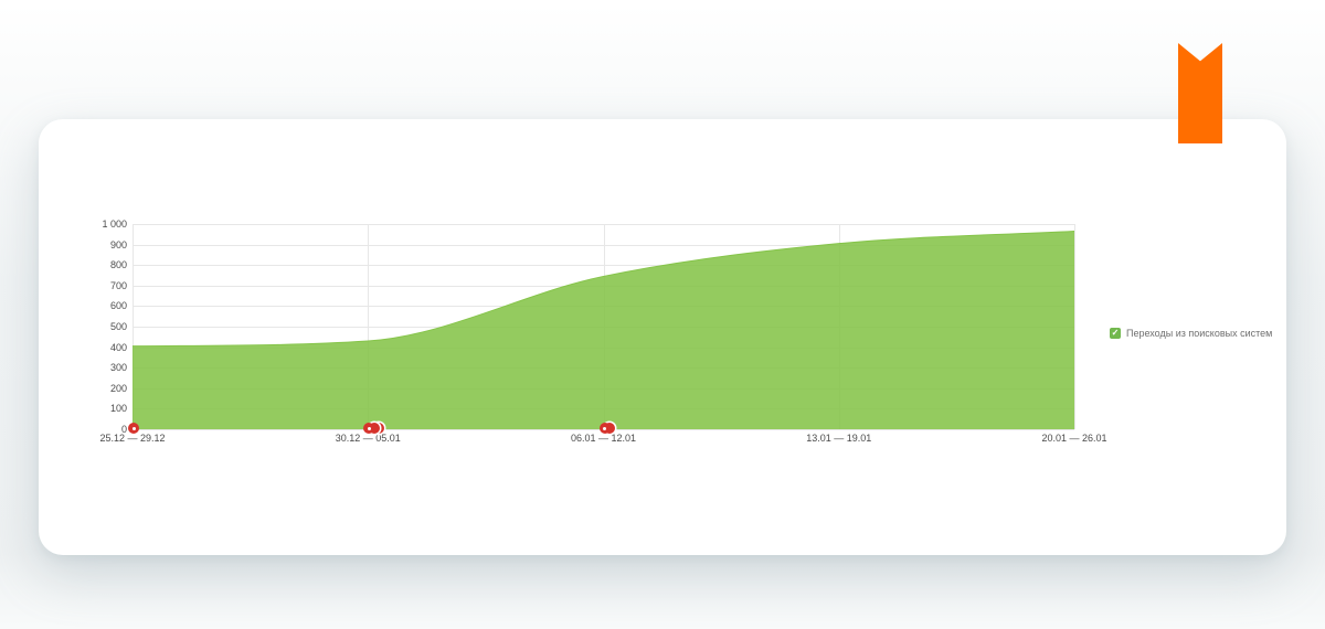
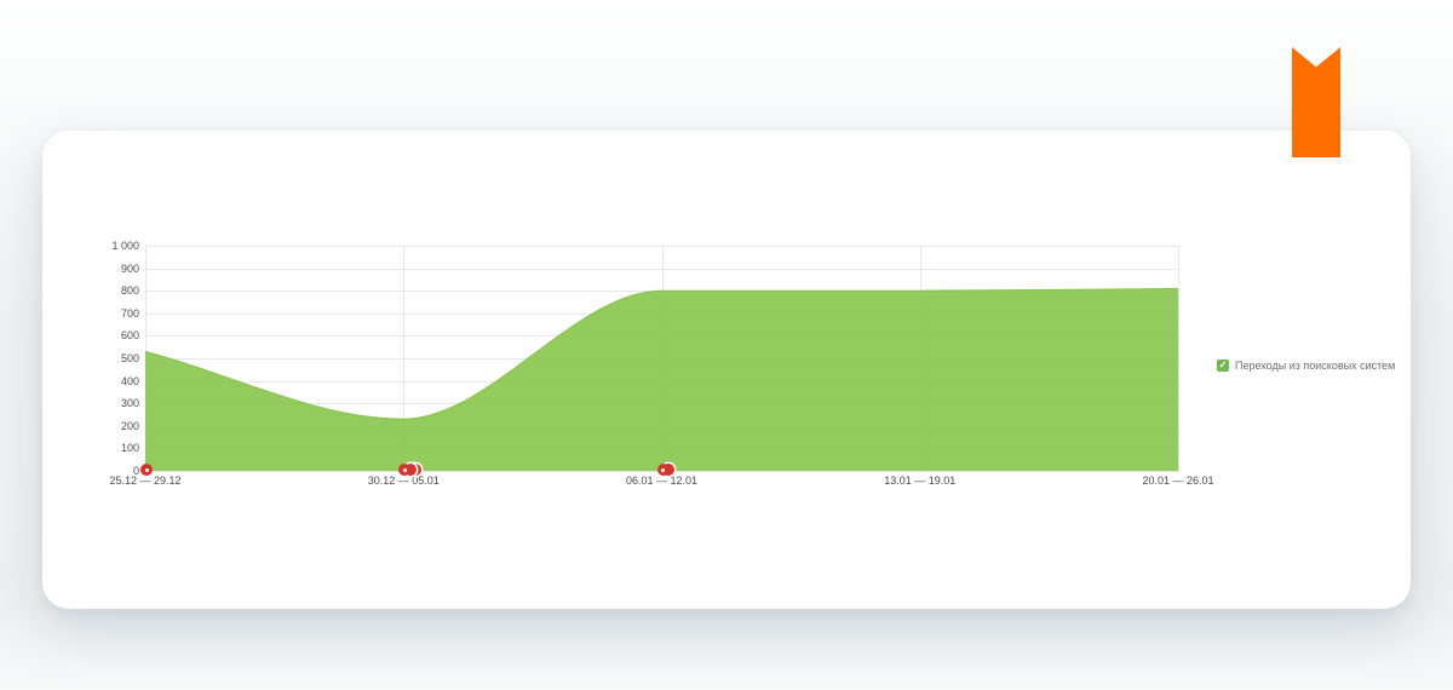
25.12 — 29.12: 400 -> 530
30.12 — 05.01: 430 -> 230
06.01 — 12.01: 740 -> 800
13.01 — 19.01: 900 -> 800
20.01 — 26.01: 960 -> 810
